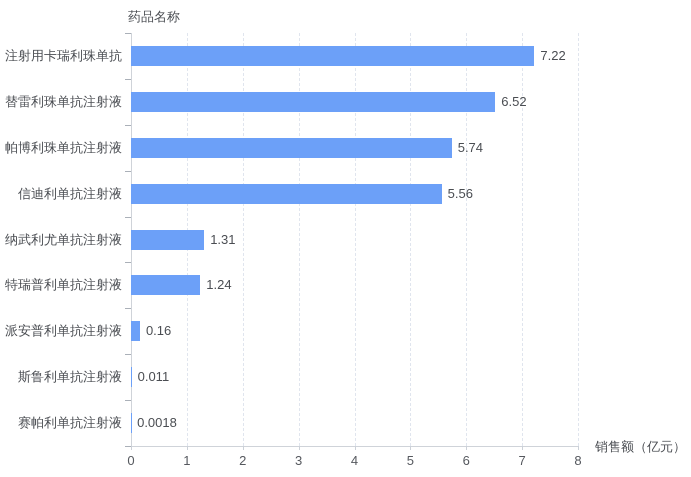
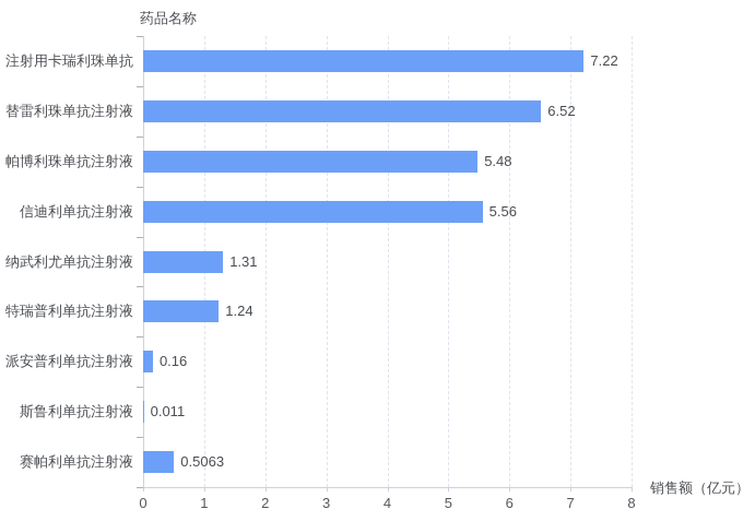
帕博利珠单抗注射液: 5.74 -> 5.48
赛帕利单抗注射液: 0.0018 -> 0.5063
